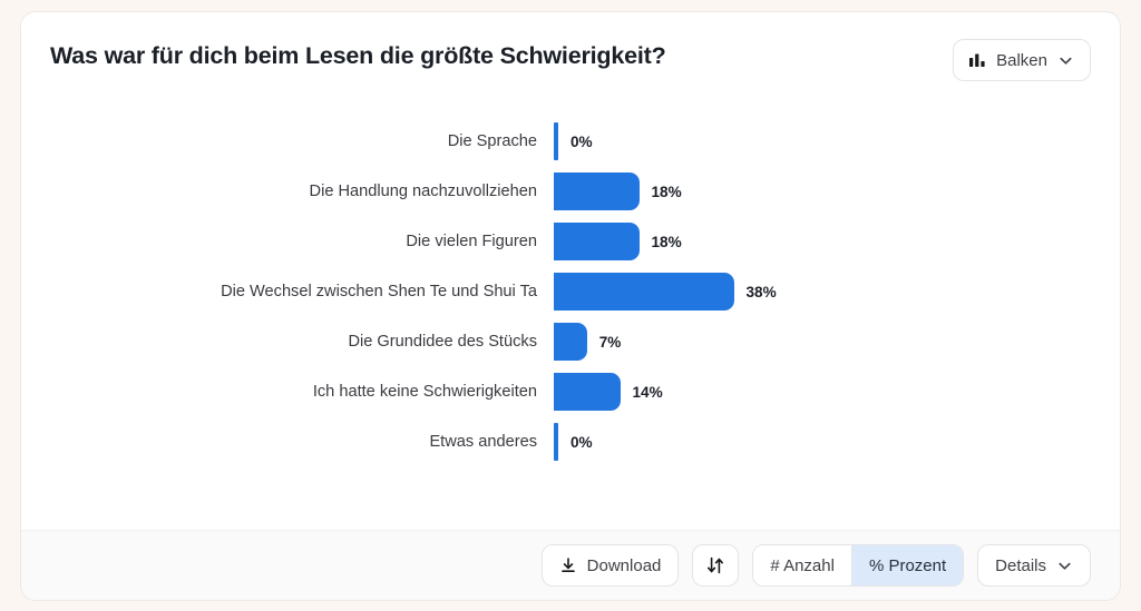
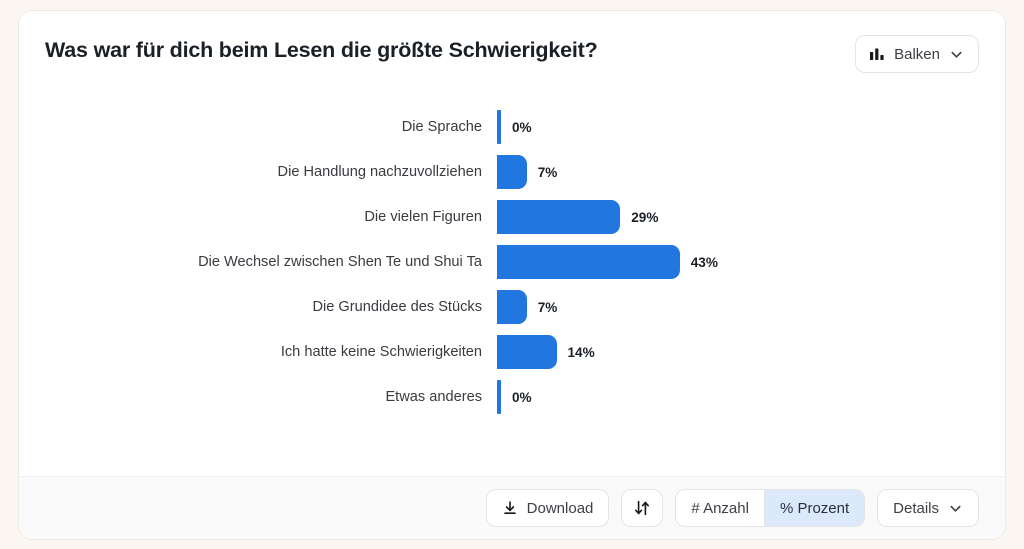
Die Handlung nachzuvollziehen: 18% -> 7%
Die vielen Figuren: 18% -> 29%
Die Wechsel zwischen Shen Te und Shui Ta: 38% -> 43%
